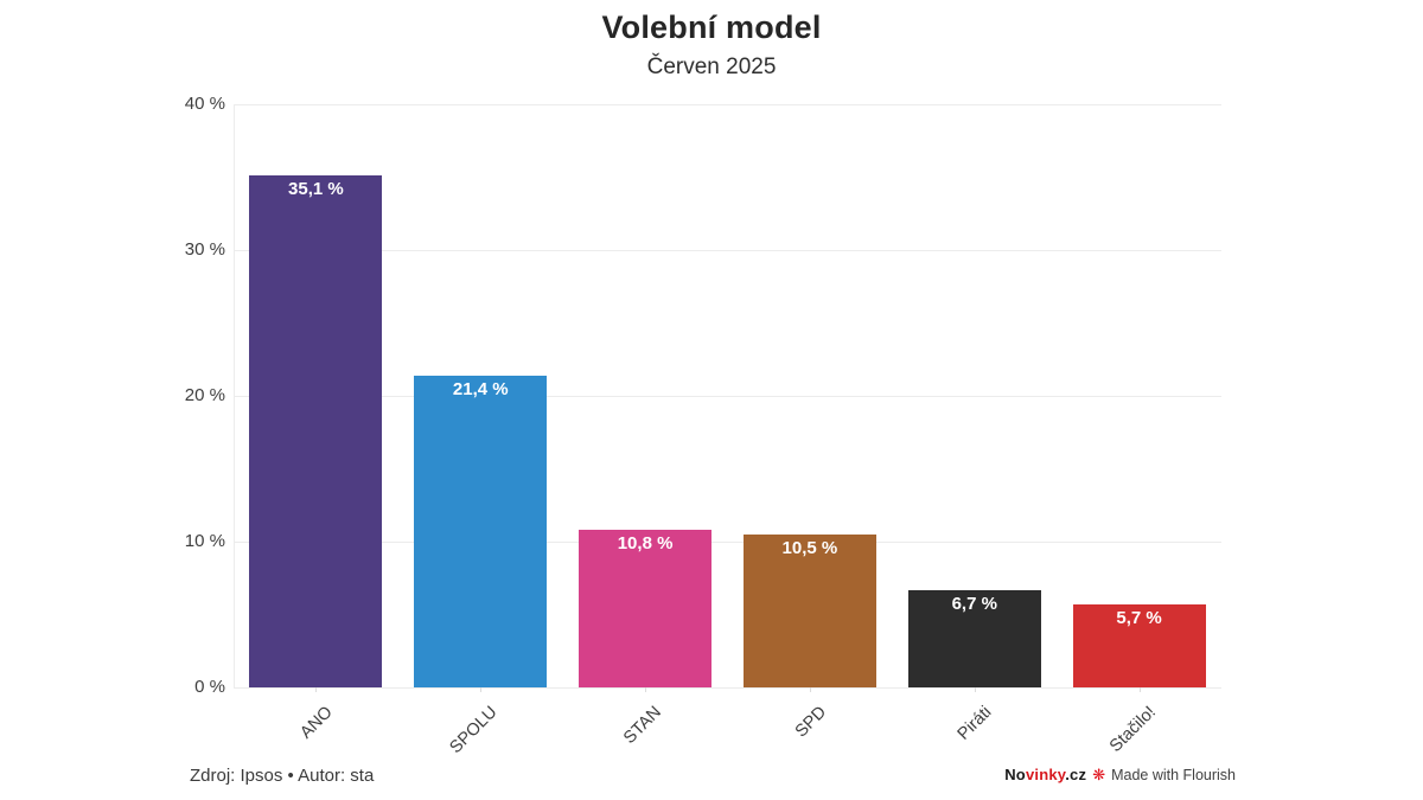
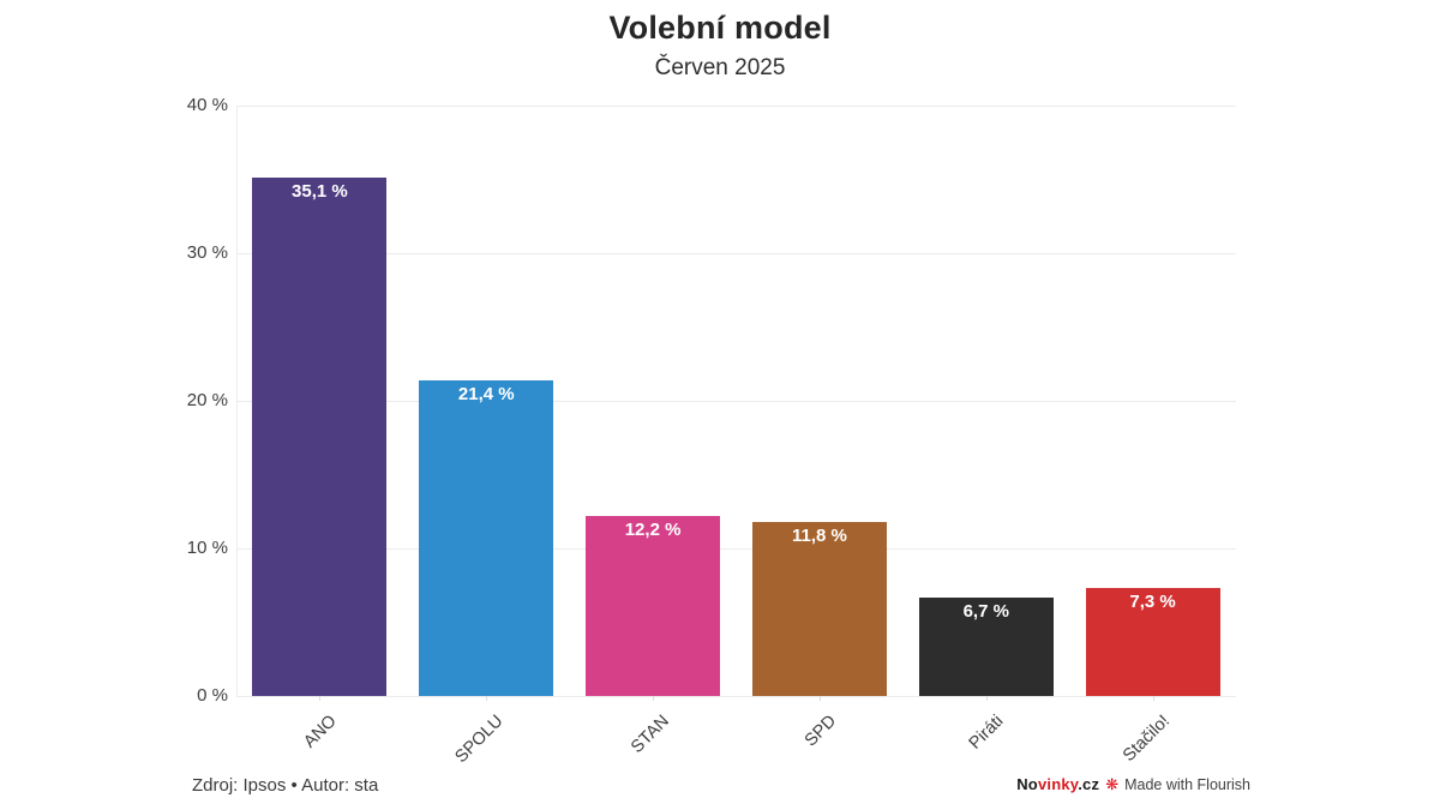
STAN: 10,8 -> 12,2
SPD: 10,5 -> 11,8
Stačilo!: 5,7 -> 7,3
